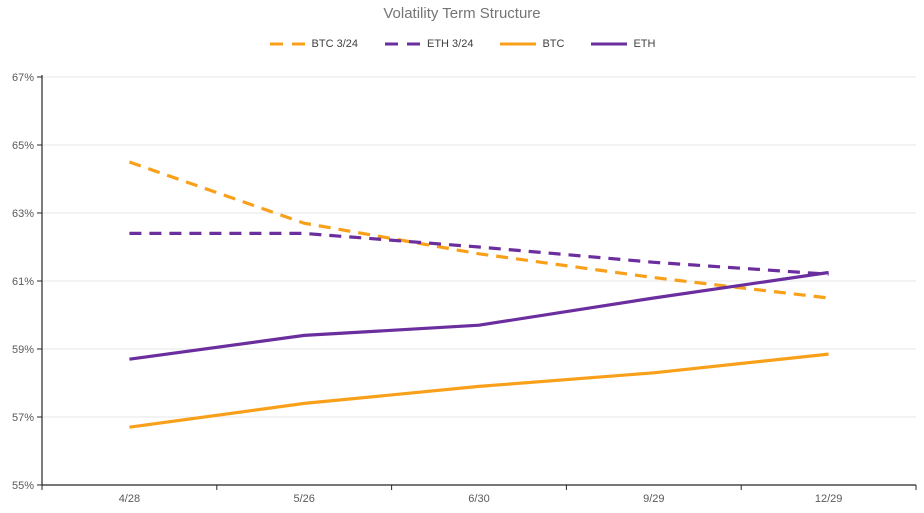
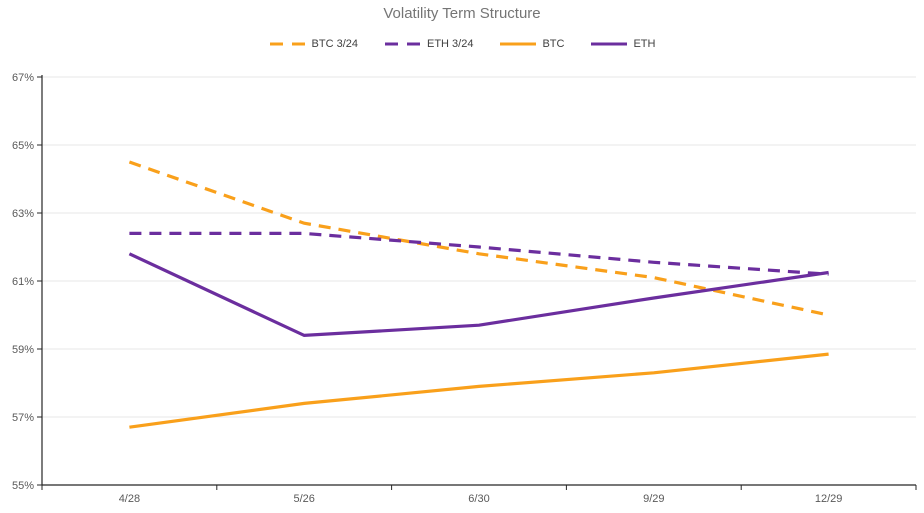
ETH/4/28: 58.7% -> 61.8%
BTC 3/24/12/29: 60.5% -> 60.0%
